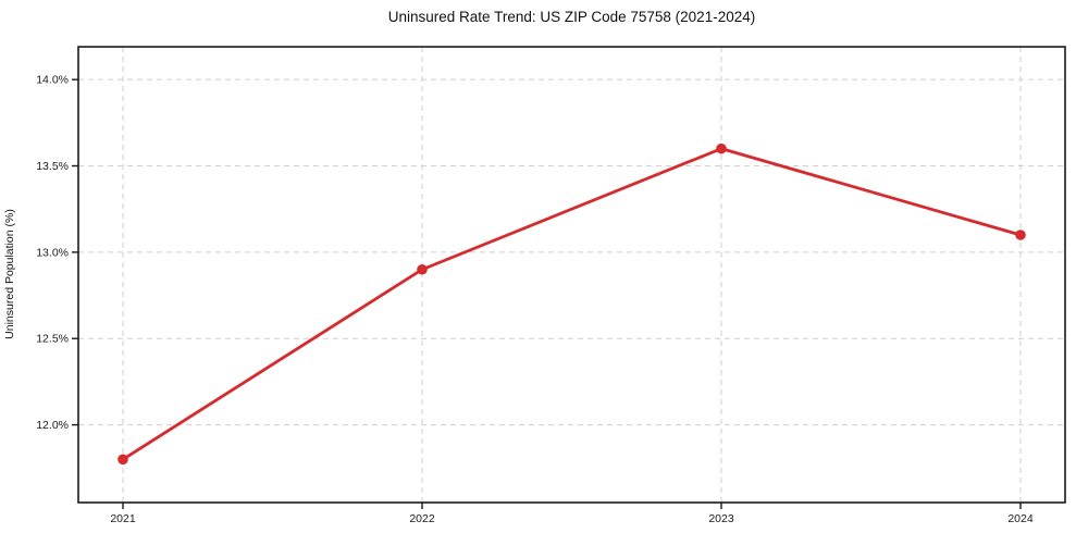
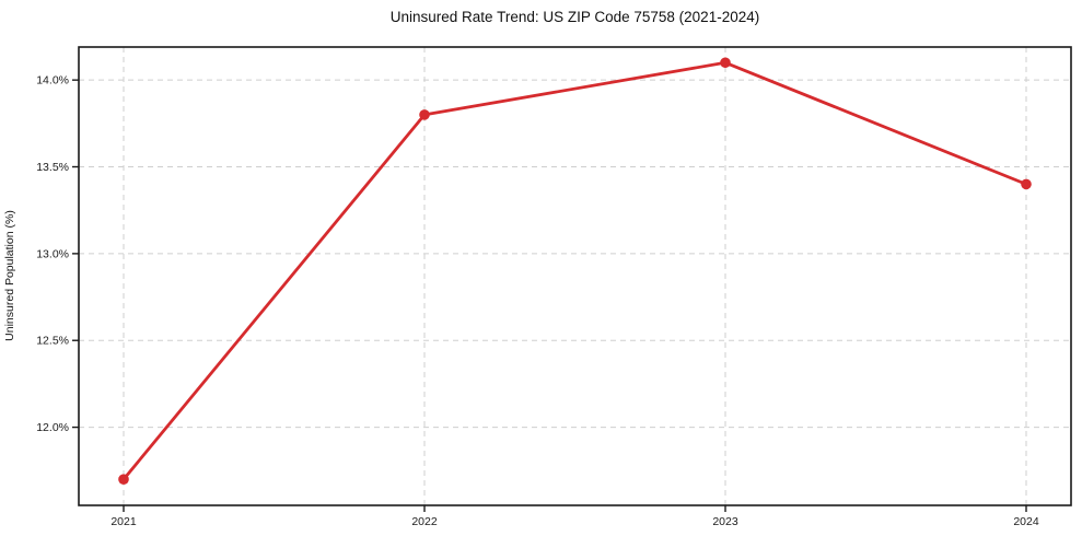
2021: 11.8% -> 11.7%
2022: 12.9% -> 13.8%
2023: 13.6% -> 14.1%
2024: 13.1% -> 13.4%
